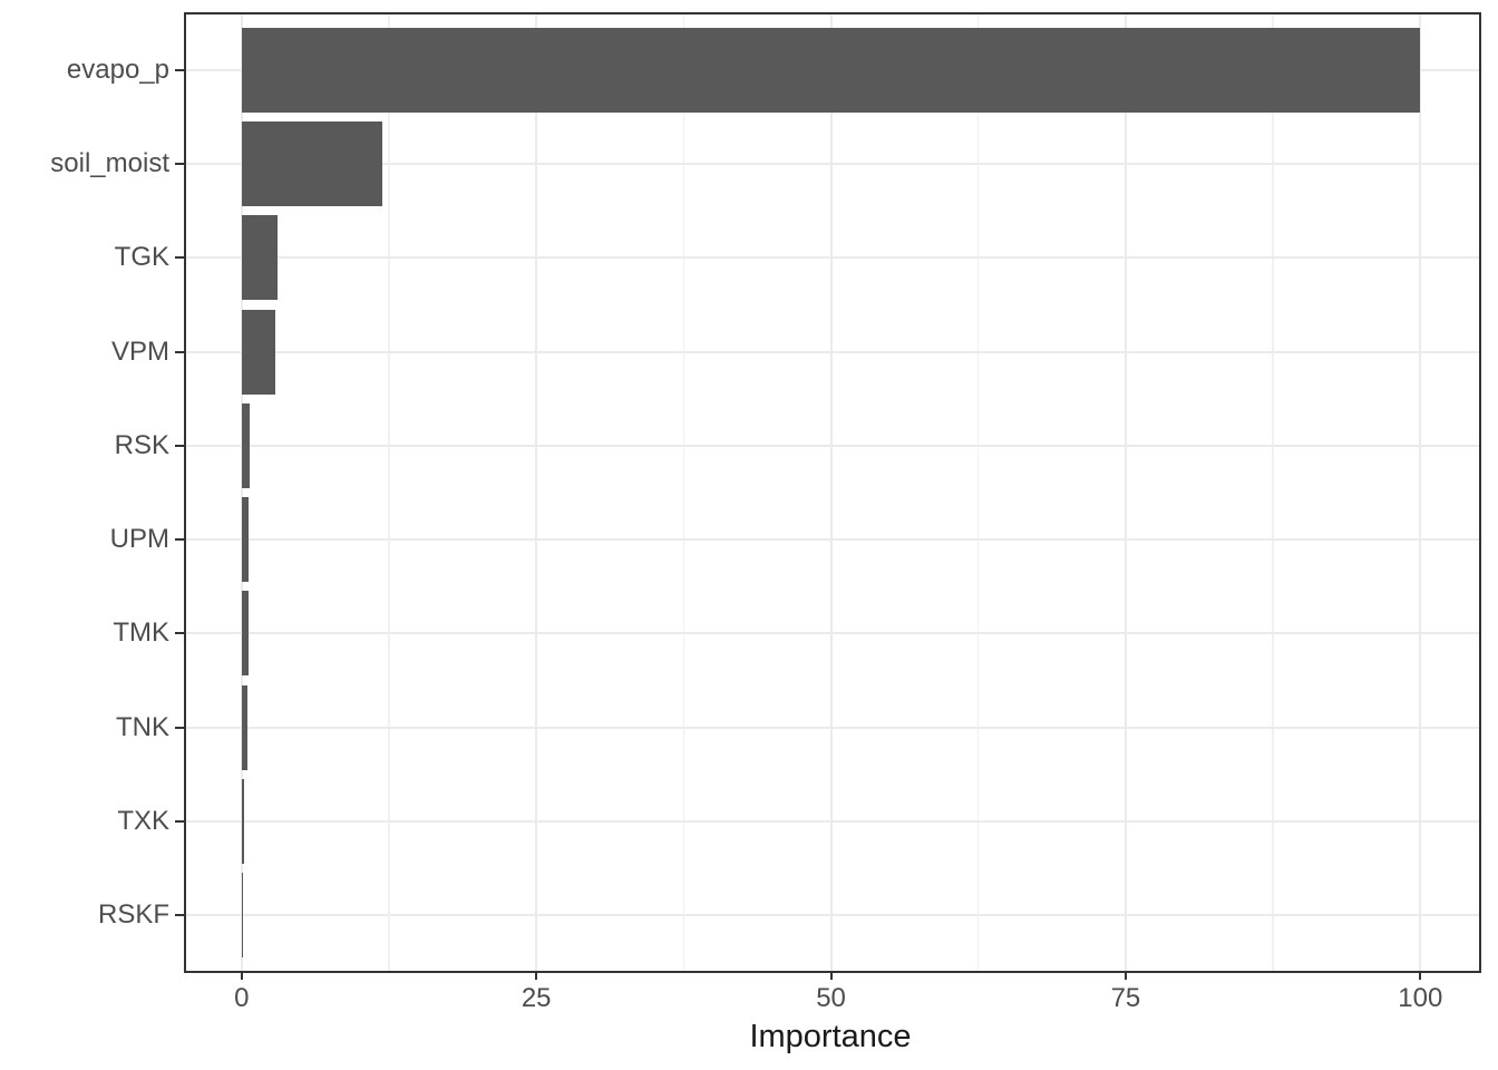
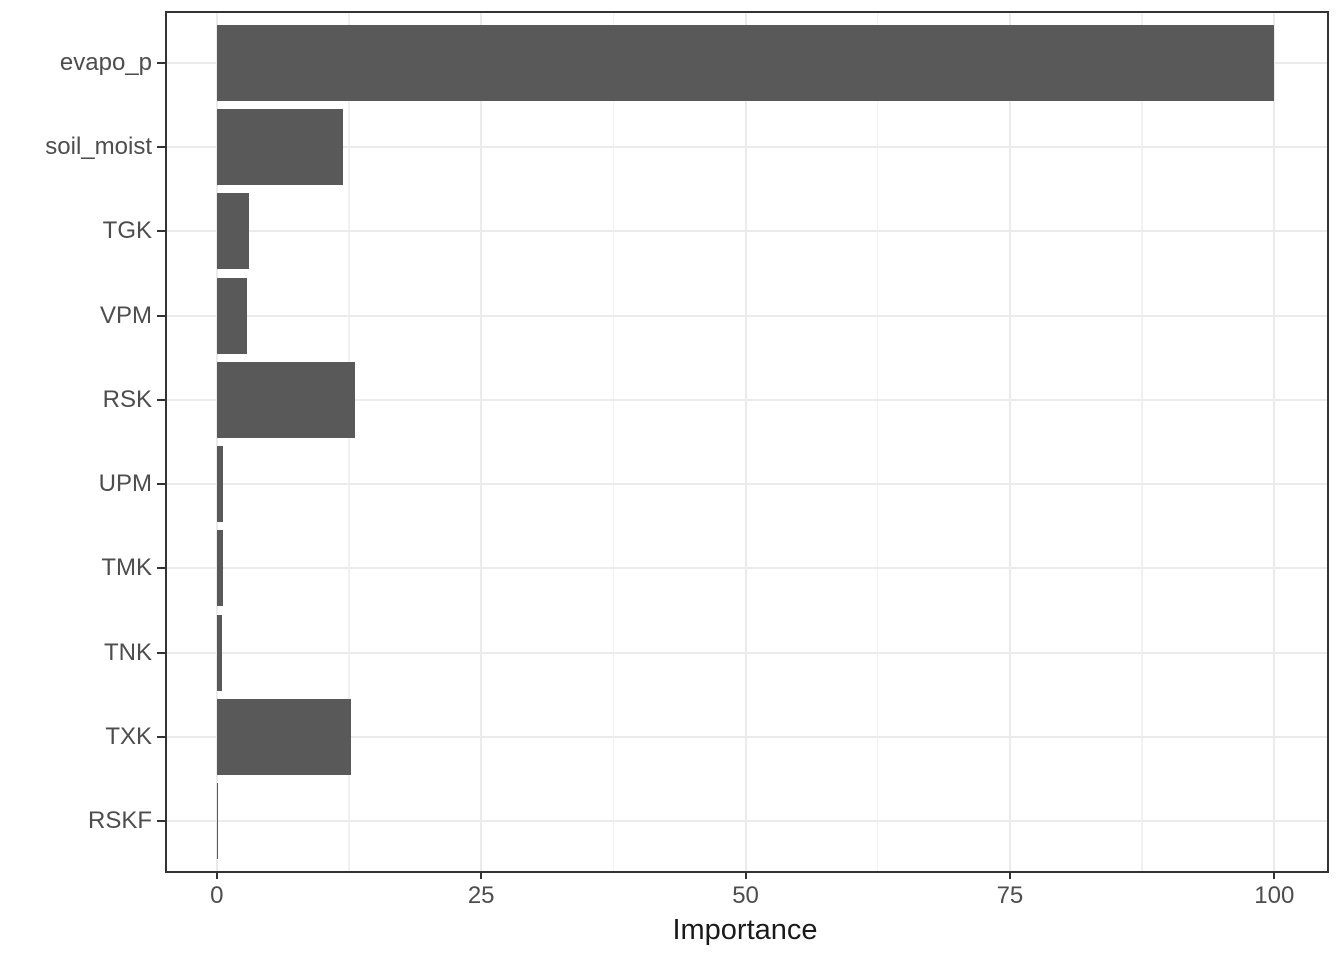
RSK: 0.7 -> 13.1
TXK: 0.2 -> 12.7
